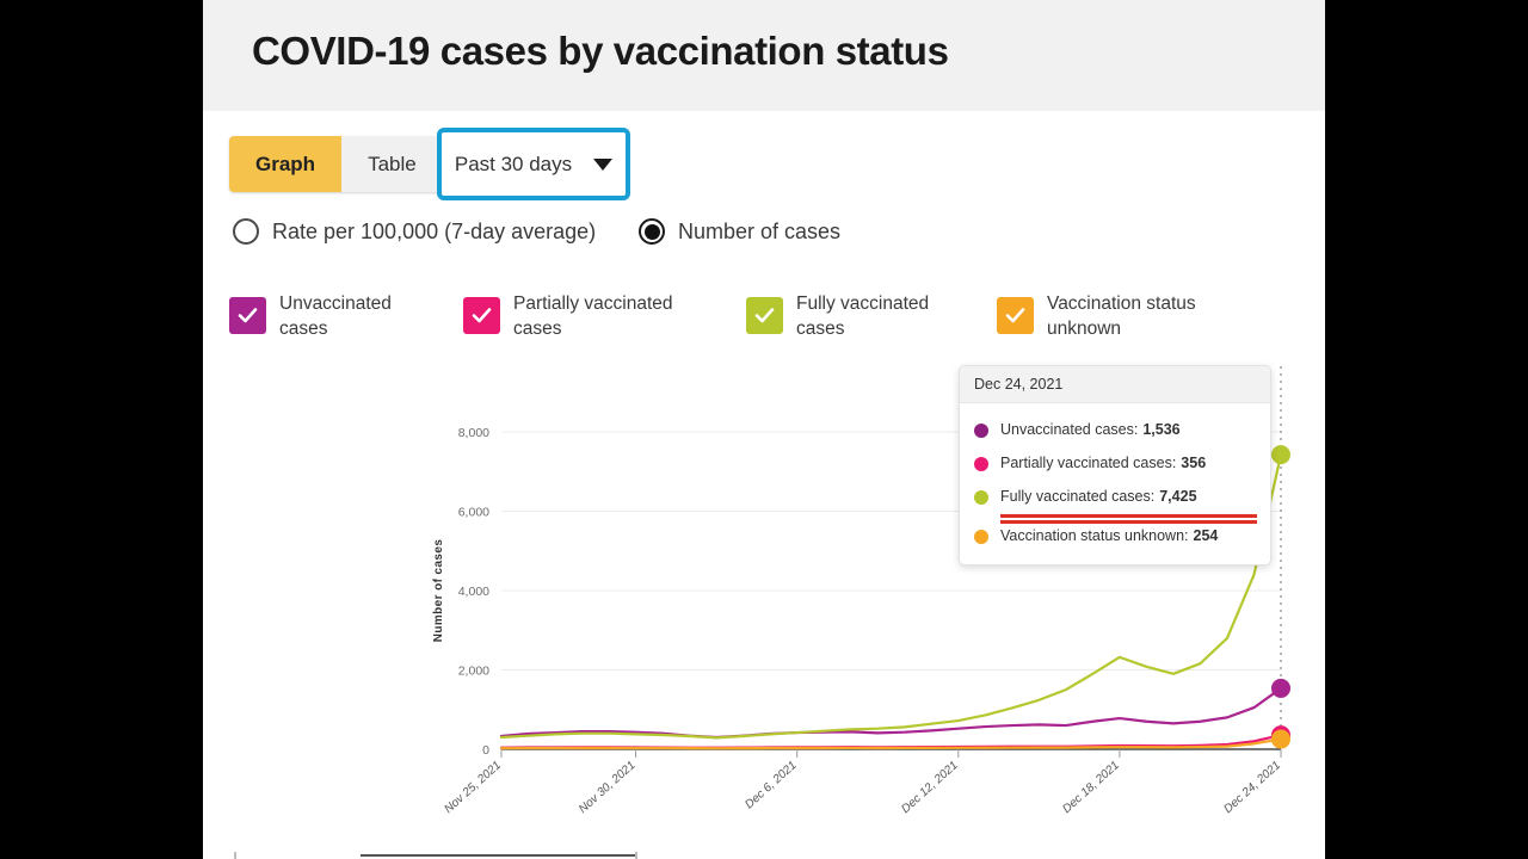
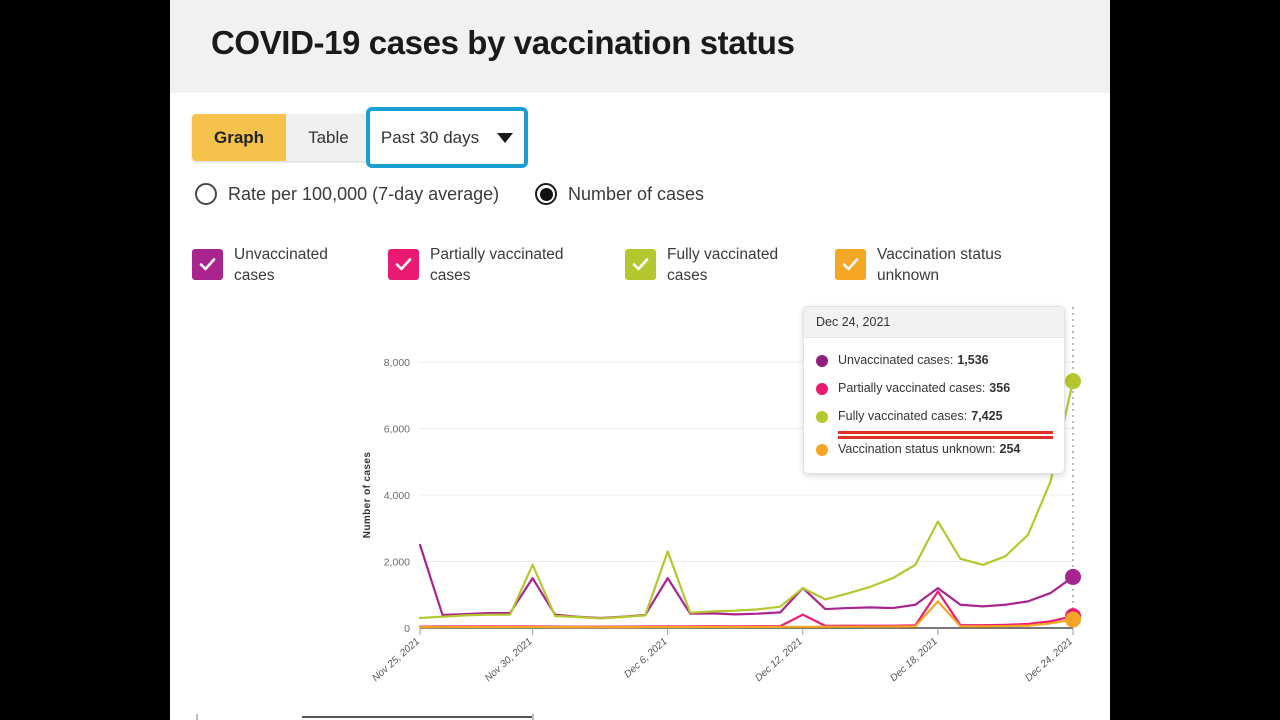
Unvaccinated cases/Nov 25, 2021: 300 -> 2500
Unvaccinated cases/Nov 30, 2021: 400 -> 1500
Fully vaccinated cases/Nov 30, 2021: 400 -> 1900
Unvaccinated cases/Dec 6, 2021: 400 -> 1500
Fully vaccinated cases/Dec 6, 2021: 400 -> 2300
Unvaccinated cases/Dec 12, 2021: 500 -> 1200
Partially vaccinated cases/Dec 12, 2021: 100 -> 400
Fully vaccinated cases/Dec 12, 2021: 700 -> 1200
Unvaccinated cases/Dec 18, 2021: 800 -> 1200
Partially vaccinated cases/Dec 18, 2021: 100 -> 1100
Fully vaccinated cases/Dec 18, 2021: 2300 -> 3200
Vaccination status unknown/Dec 18, 2021: 100 -> 800
